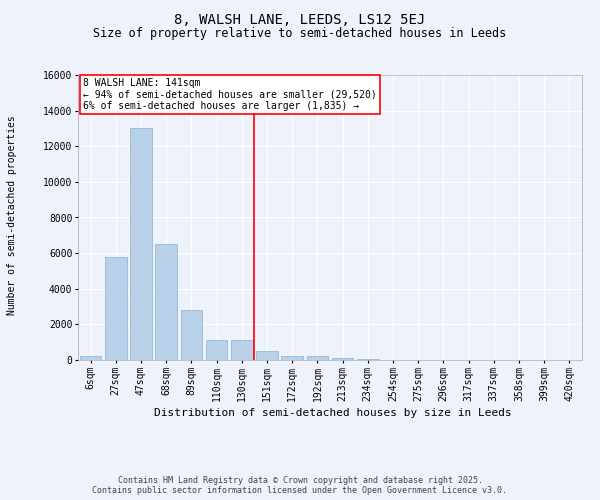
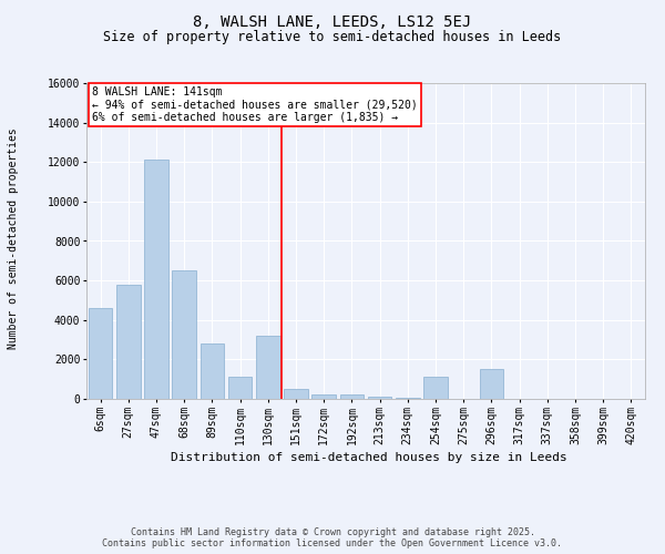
6sqm: 200 -> 4600
47sqm: 13000 -> 12100
130sqm: 1100 -> 3200
254sqm: 0 -> 1100
296sqm: 0 -> 1500
